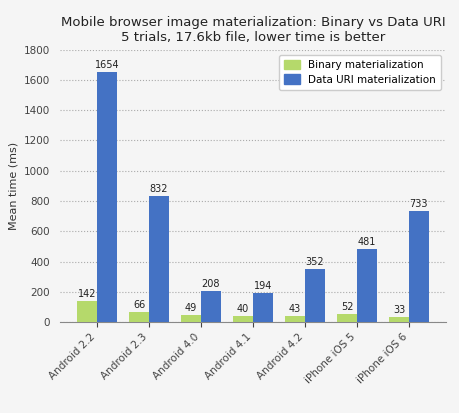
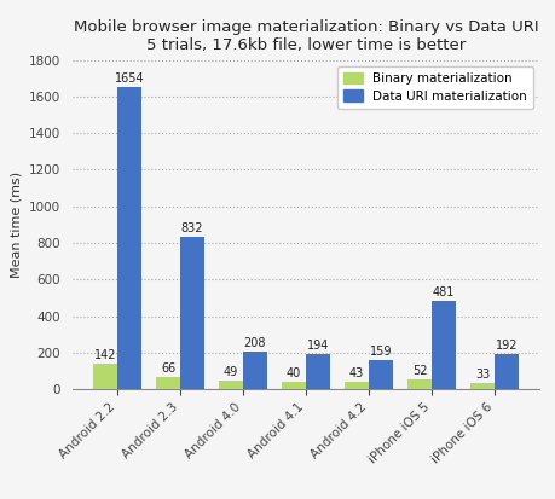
Data URI materialization/Android 4.2: 352 -> 159
Data URI materialization/iPhone iOS 6: 733 -> 192
